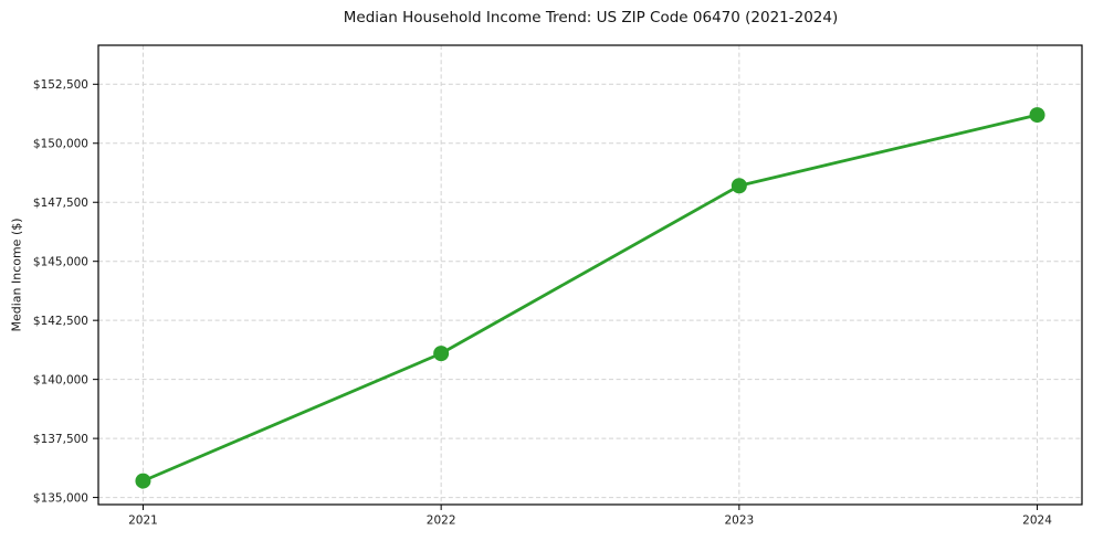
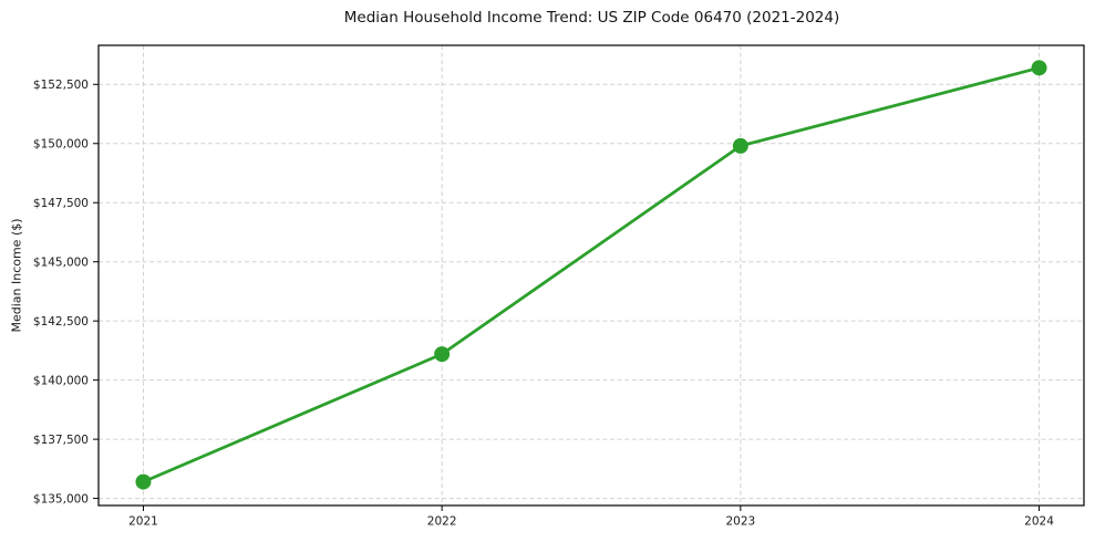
2023: $148200 -> $149900
2024: $151200 -> $153200
